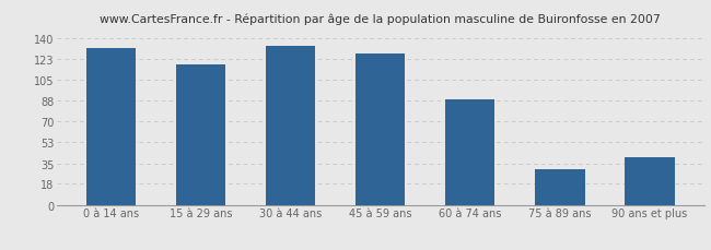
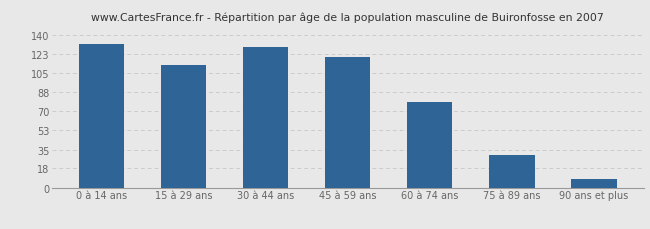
15 à 29 ans: 118 -> 113
30 à 44 ans: 134 -> 129
45 à 59 ans: 127 -> 120
60 à 74 ans: 89 -> 79
90 ans et plus: 40 -> 8
